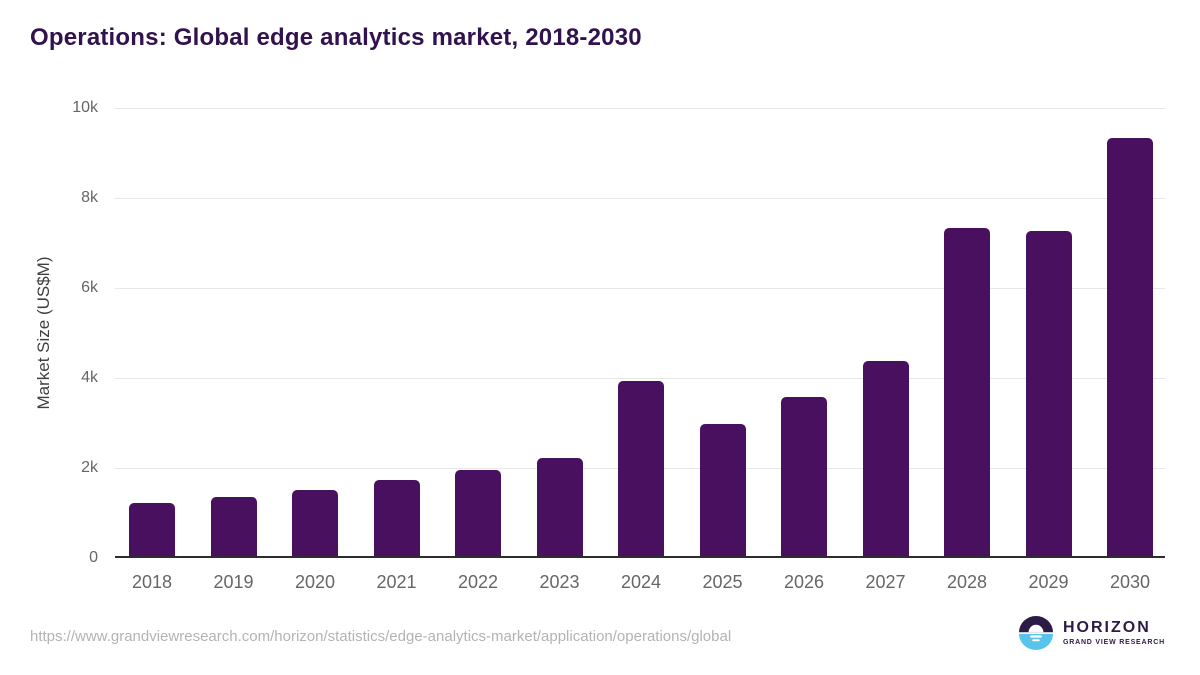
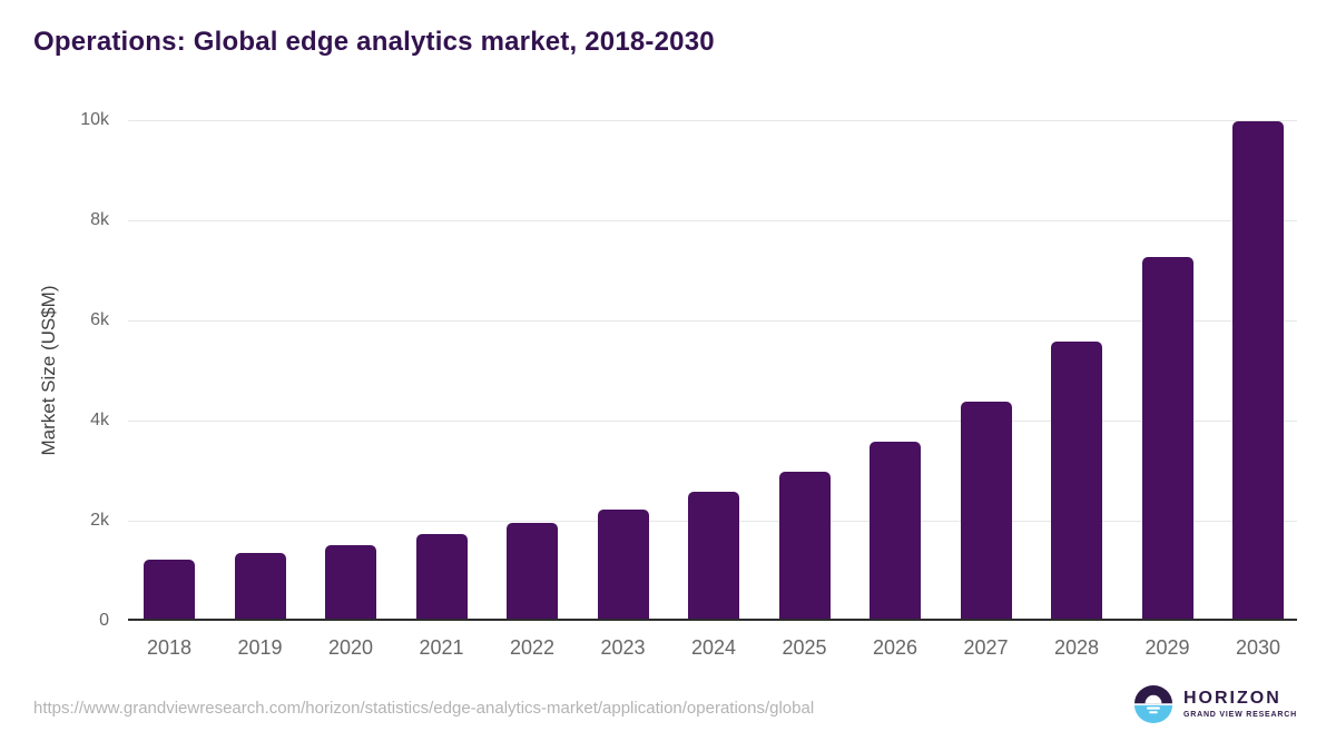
2024: 3.9k -> 2.5k
2028: 7.3k -> 5.5k
2030: 9.3k -> 9.9k
